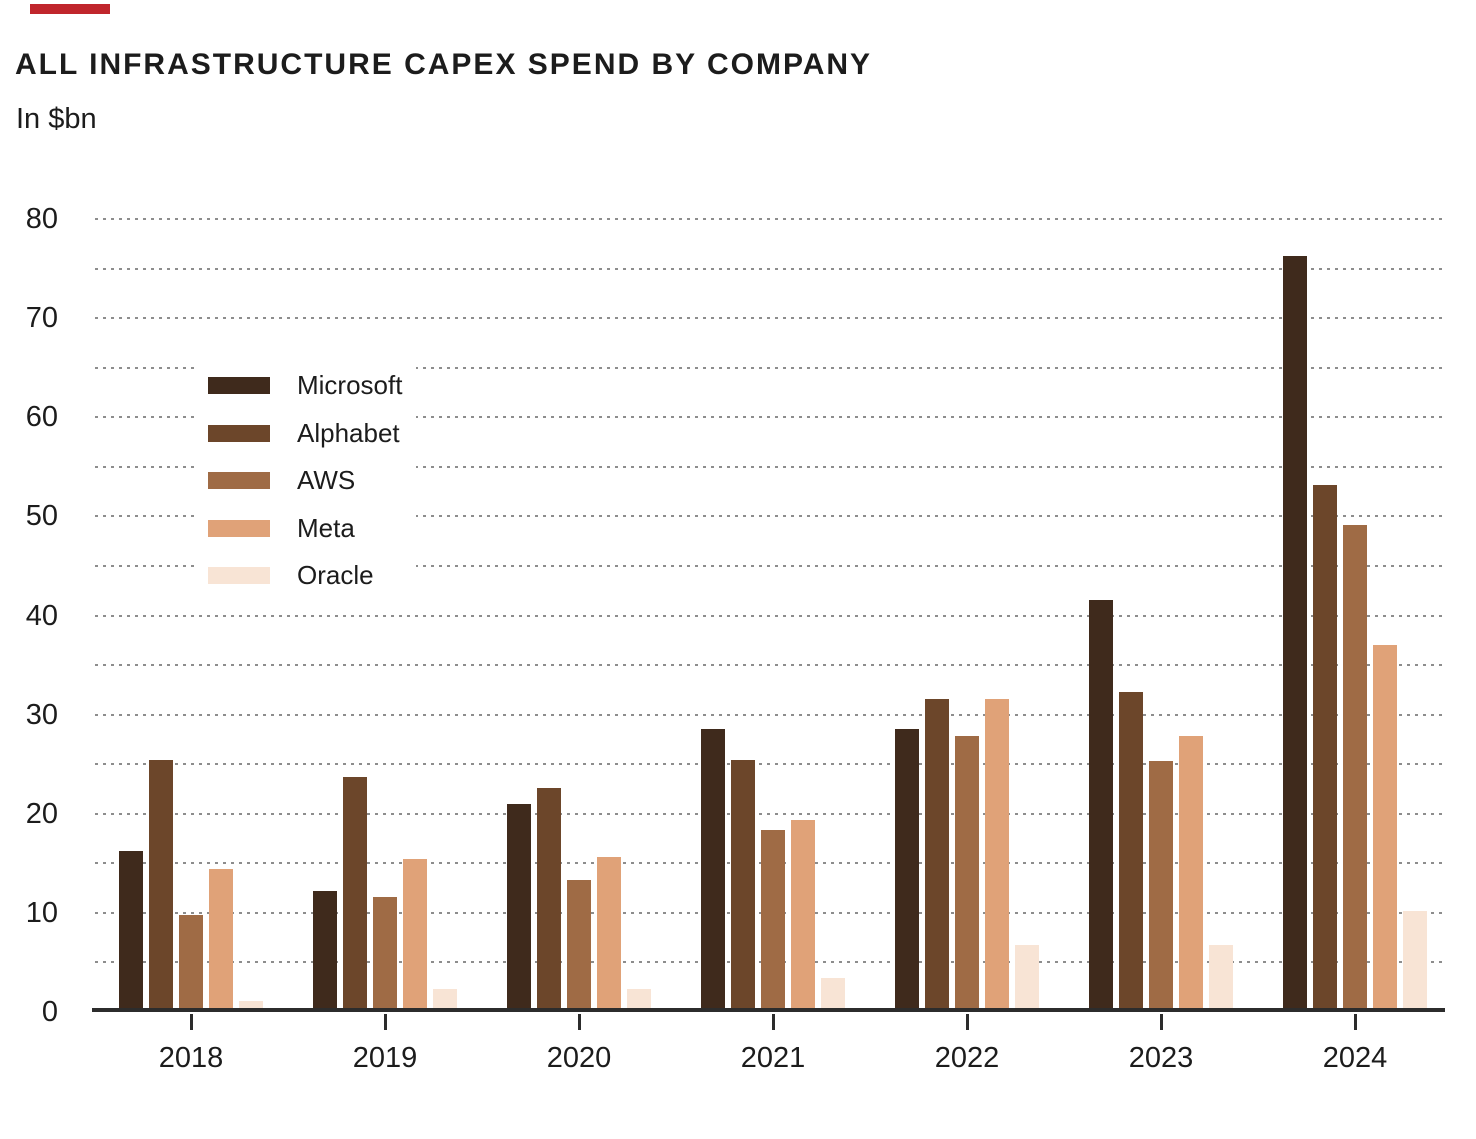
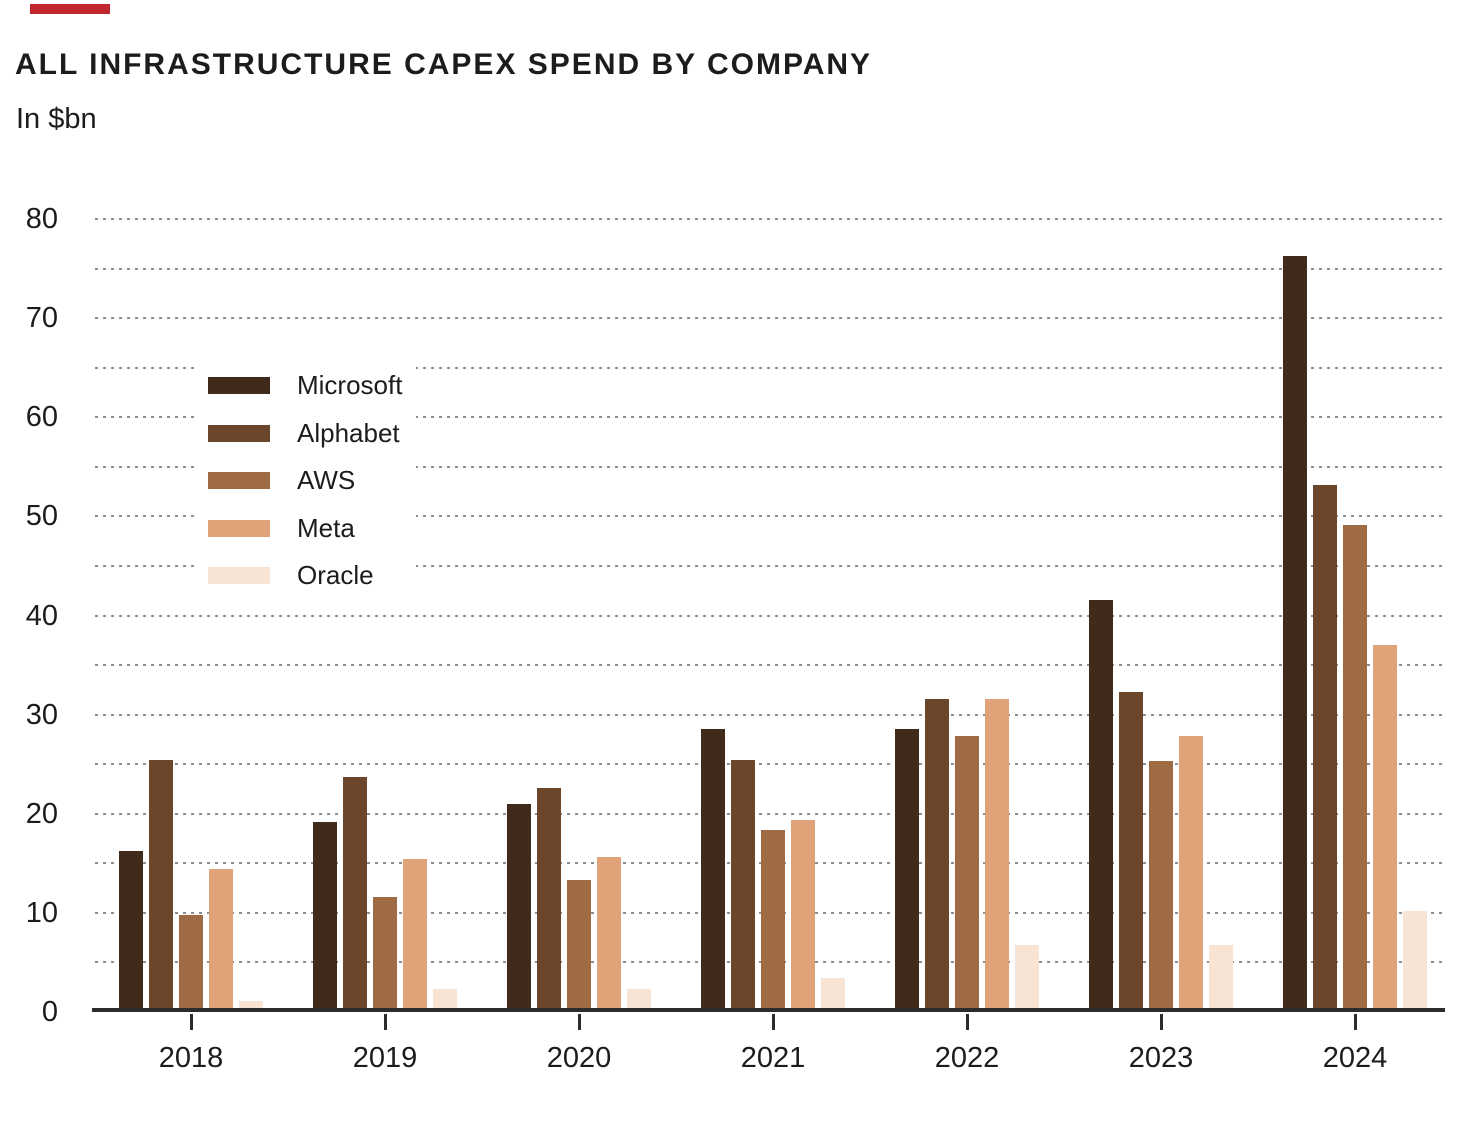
Microsoft/2019: 12 -> 19
